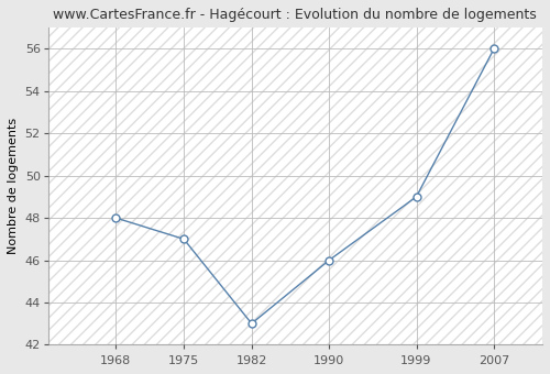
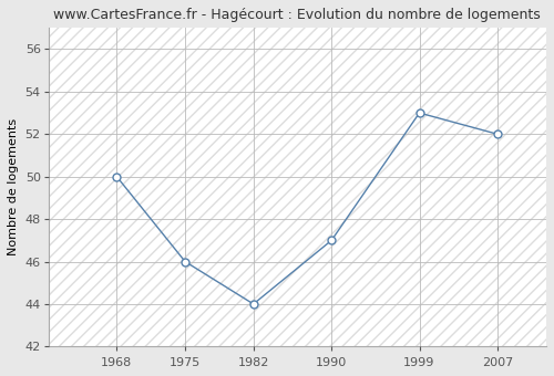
1968: 48 -> 50
1975: 47 -> 46
1982: 43 -> 44
1990: 46 -> 47
1999: 49 -> 53
2007: 56 -> 52
